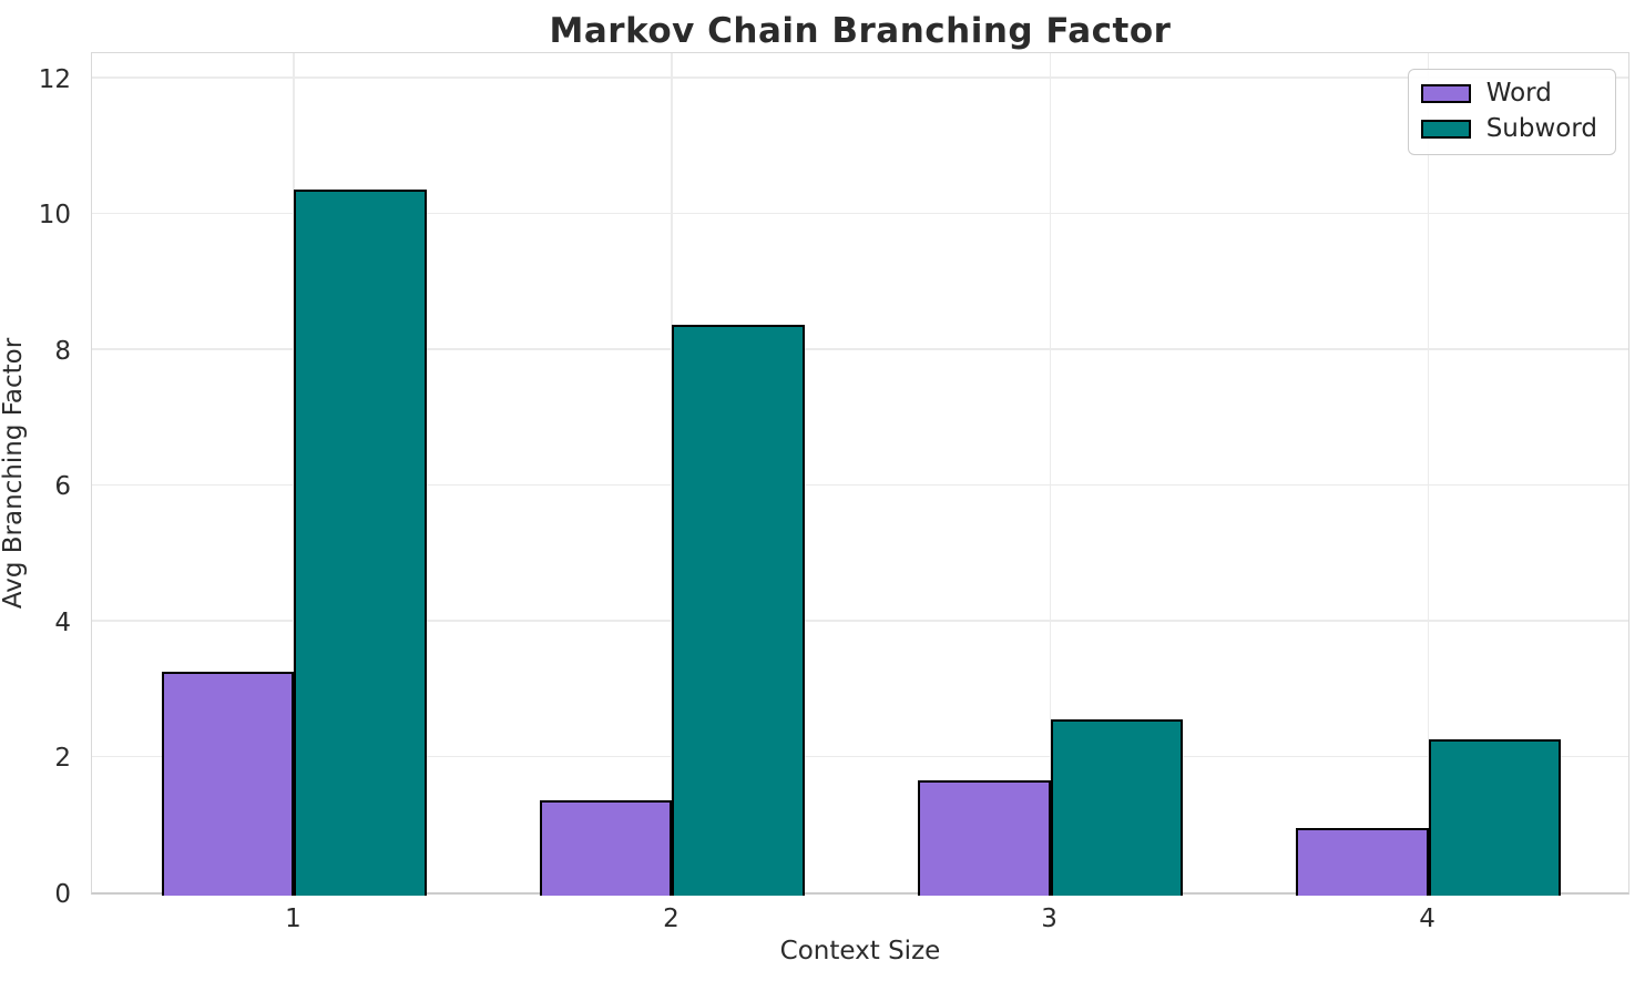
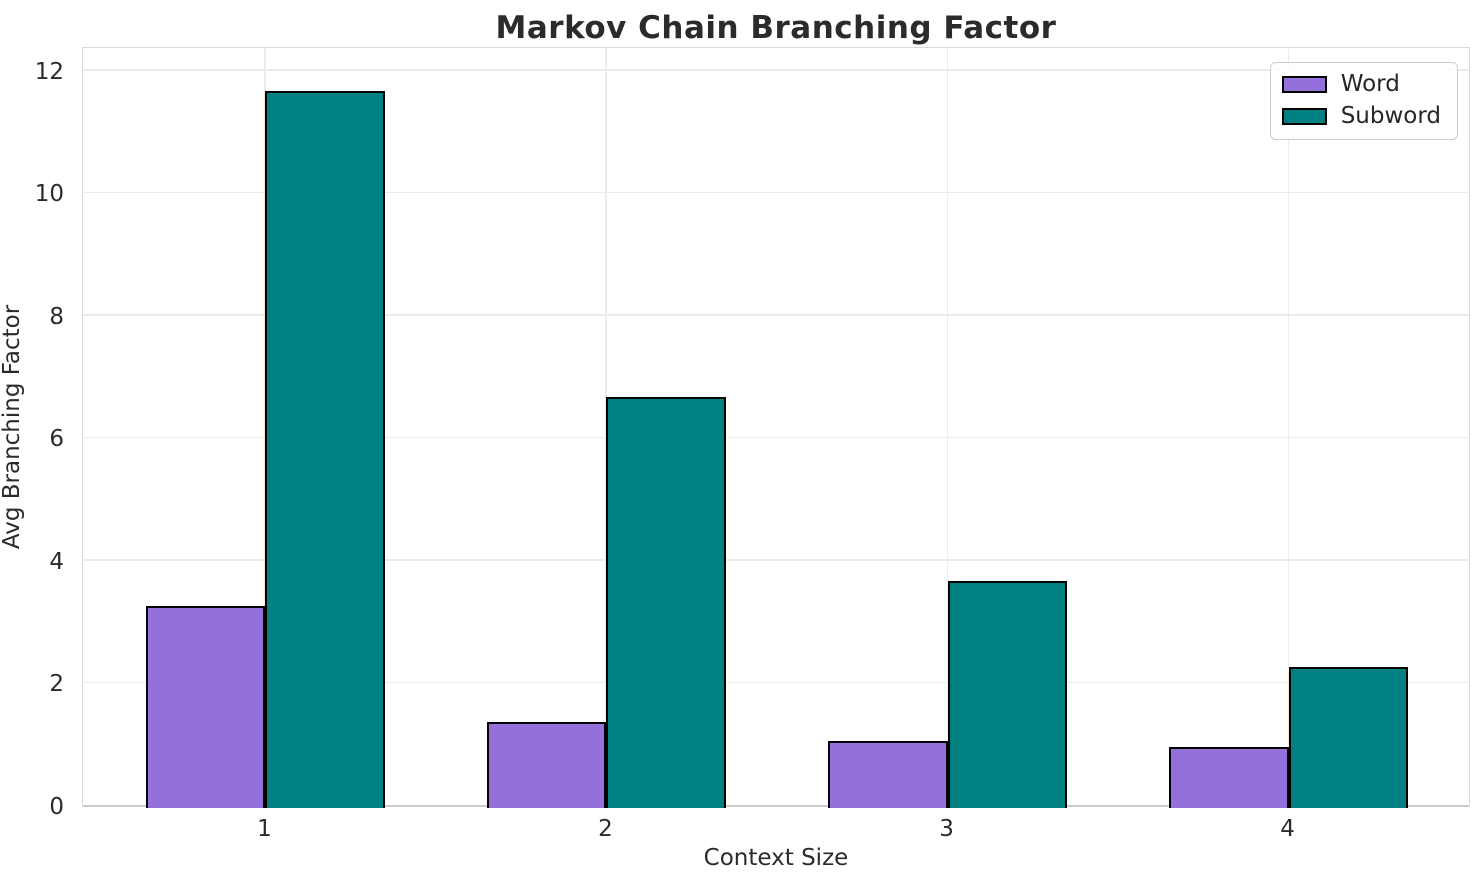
Subword/1: 10.4 -> 11.7
Subword/2: 8.4 -> 6.7
Word/3: 1.7 -> 1.1
Subword/3: 2.6 -> 3.7
